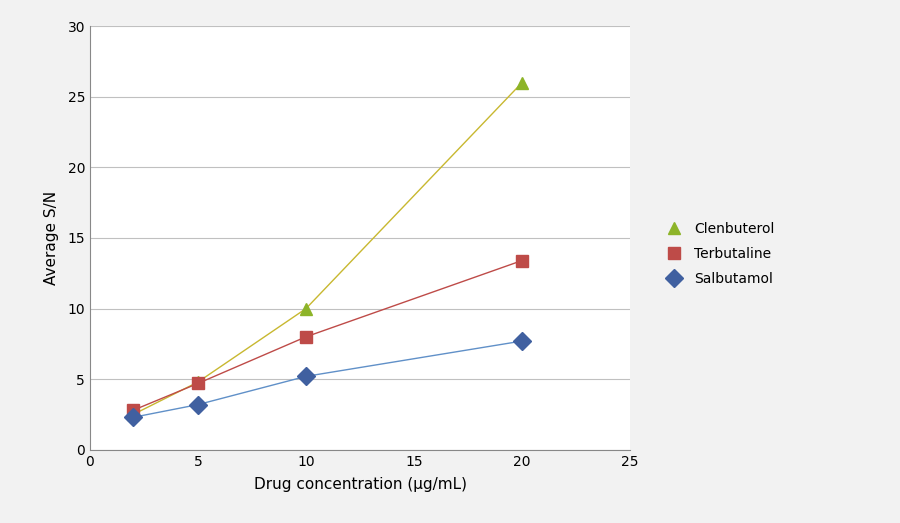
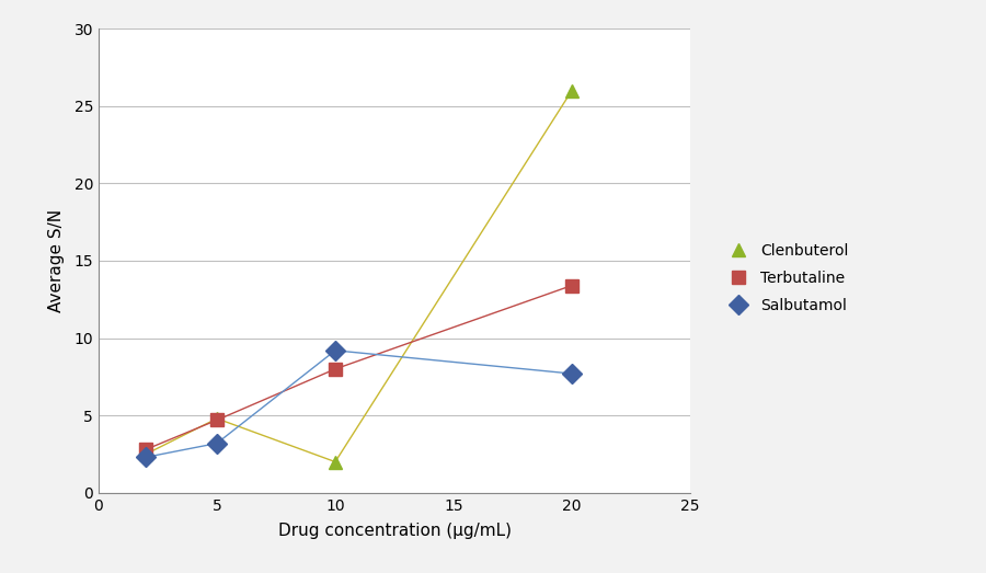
Clenbuterol/10: 10.0 -> 2.0
Salbutamol/10: 5.2 -> 9.2
